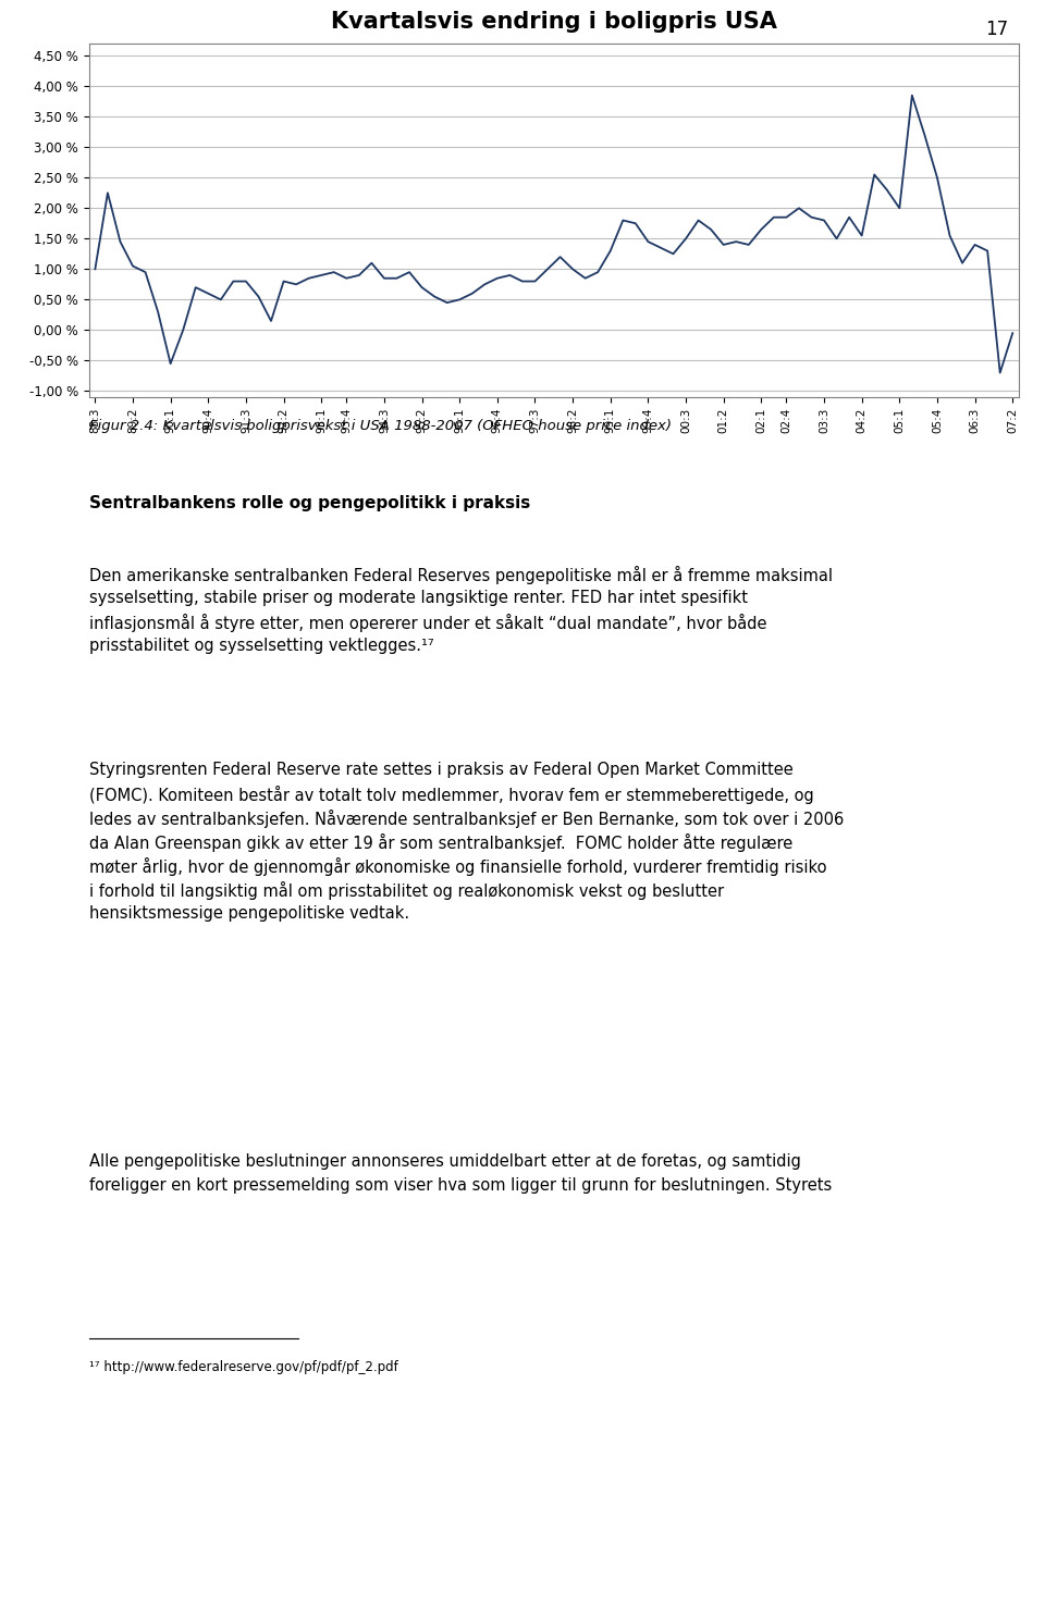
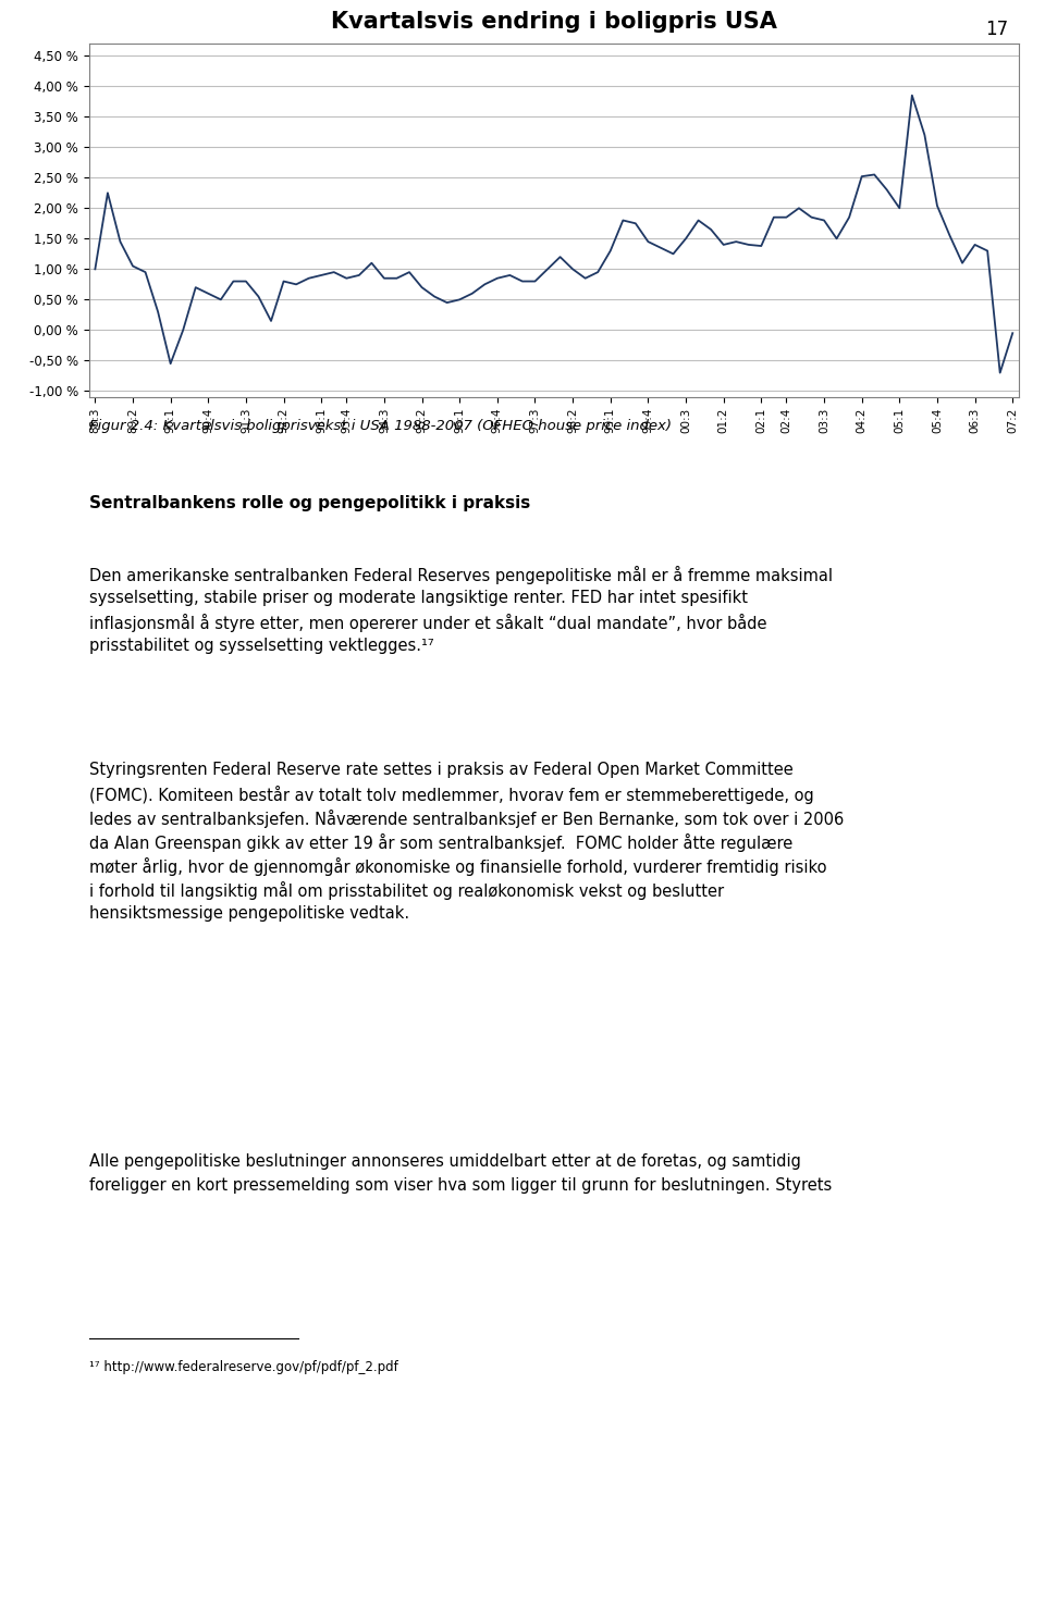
02:1: 1,65 % -> 1,38 %
04:2: 1,55 % -> 2,52 %
05:4: 2,50 % -> 2,04 %
